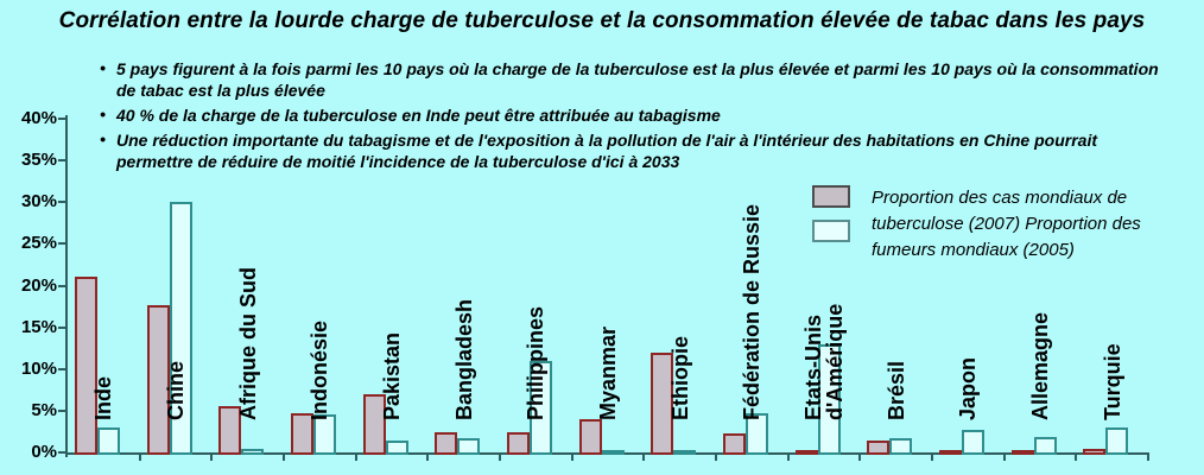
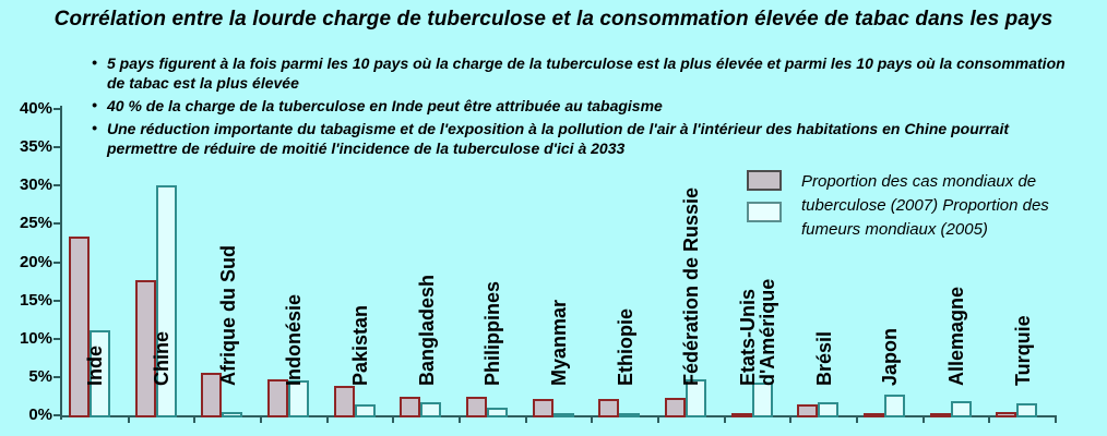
Proportion des cas mondiaux de tuberculose (2007)/Inde: 21% -> 23%
Proportion des fumeurs mondiaux (2005)/Inde: 3% -> 11%
Proportion des cas mondiaux de tuberculose (2007)/Pakistan: 7% -> 4%
Proportion des fumeurs mondiaux (2005)/Philippines: 11% -> 1%
Proportion des cas mondiaux de tuberculose (2007)/Myanmar: 4% -> 2%
Proportion des cas mondiaux de tuberculose (2007)/Ethiopie: 12% -> 2%
Proportion des fumeurs mondiaux (2005)/Etats-Unis d'Amérique: 13% -> 4%
Proportion des fumeurs mondiaux (2005)/Turquie: 3% -> 2%
